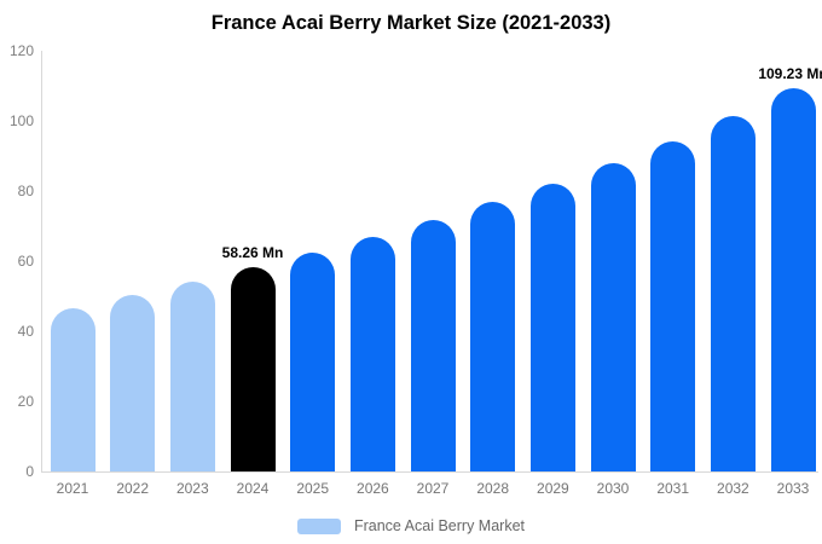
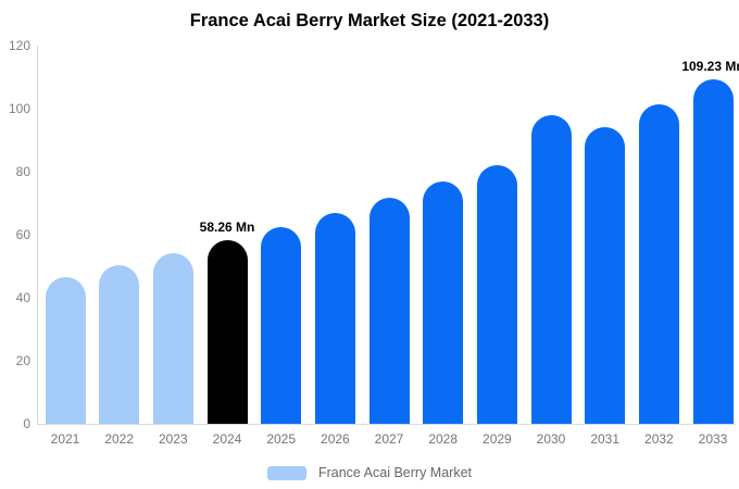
2030: 88 -> 98
